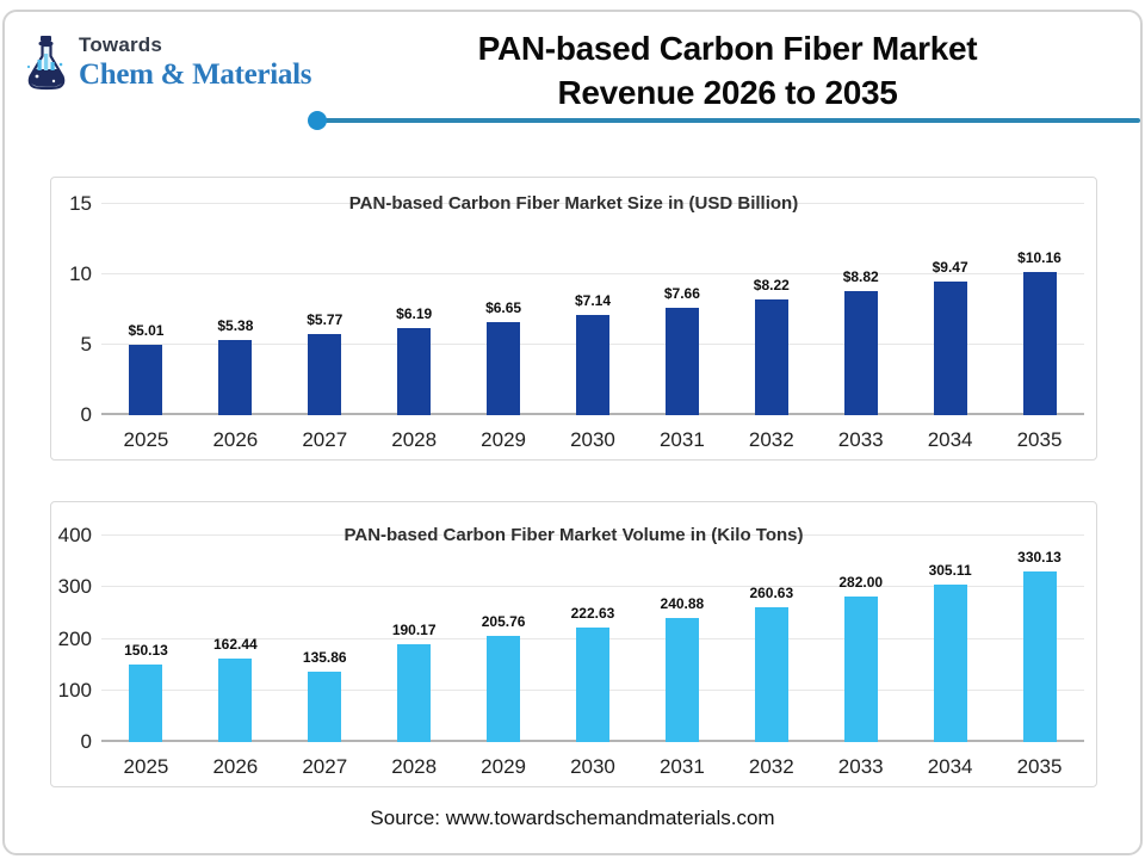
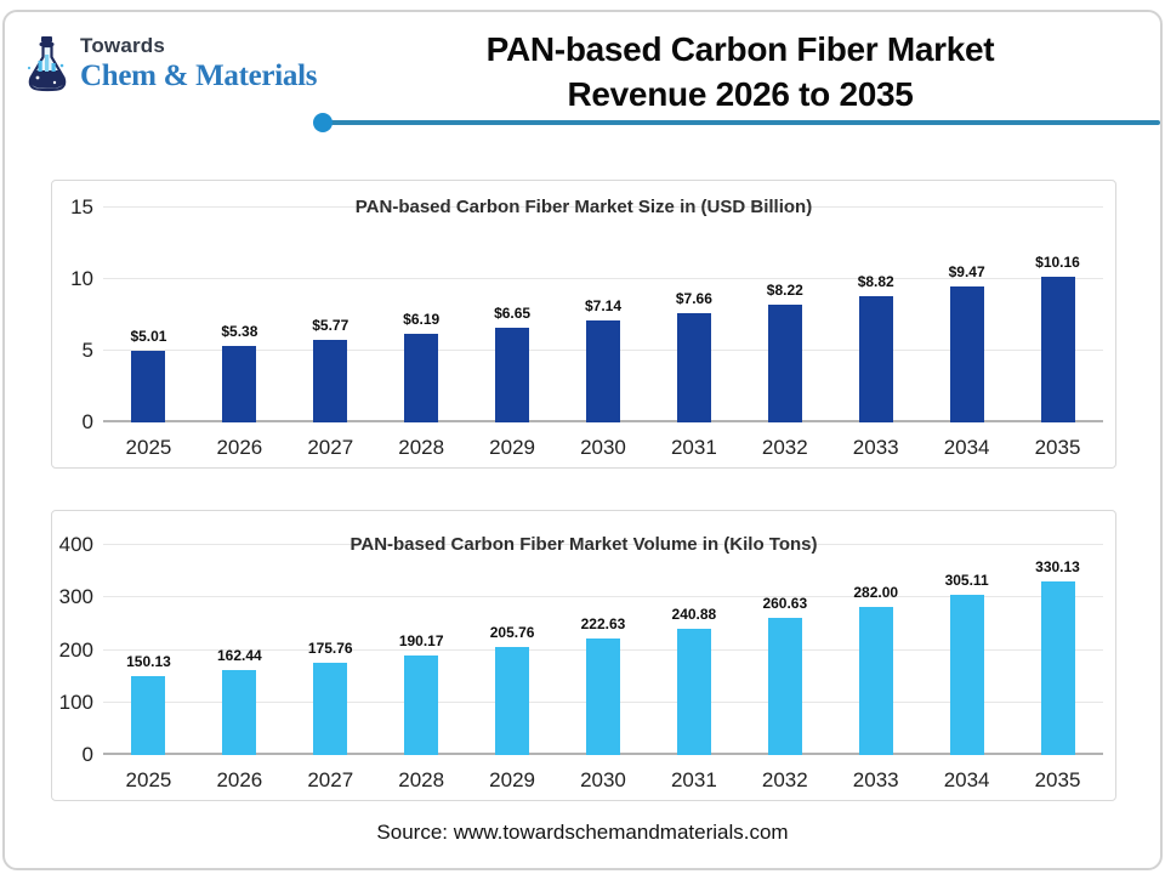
PAN-based Carbon Fiber Market Volume in (Kilo Tons)/2027: 135.86 -> 175.76
